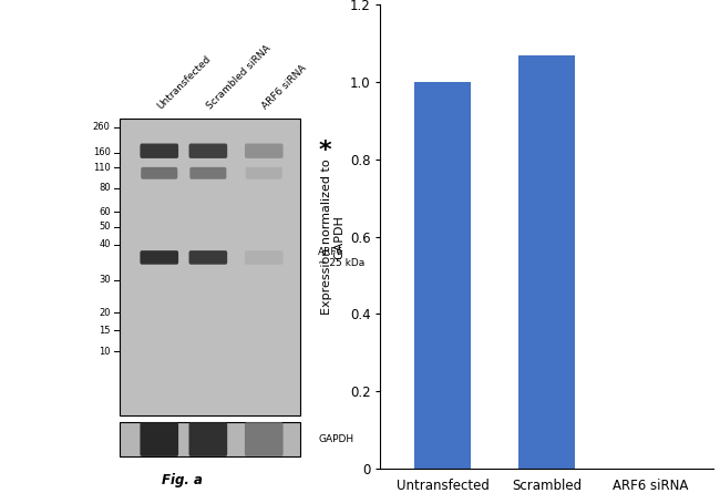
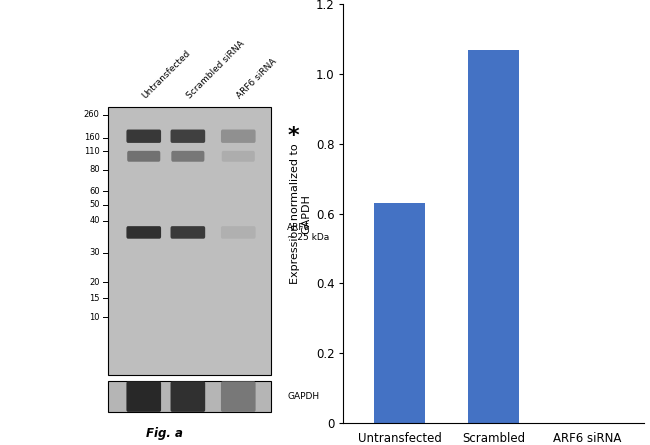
Untransfected: 1.00 -> 0.63
